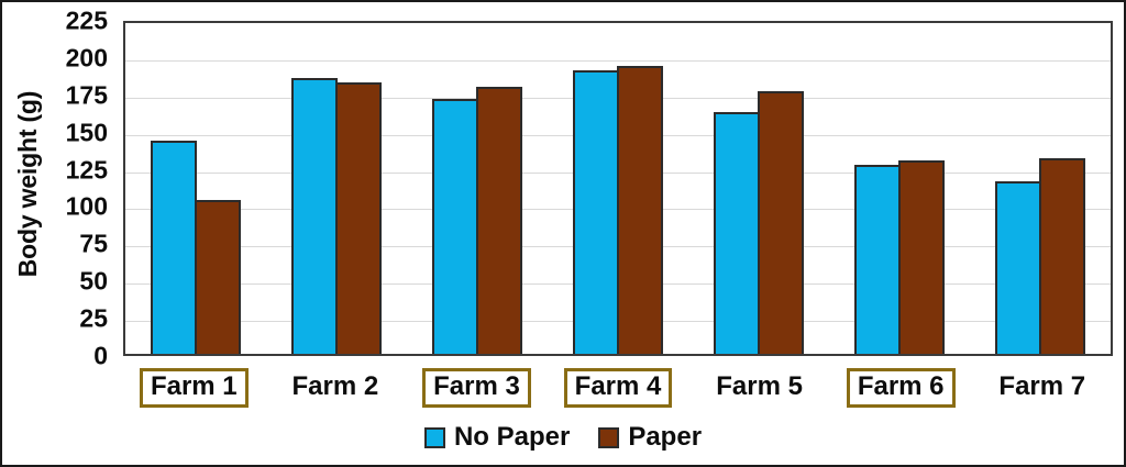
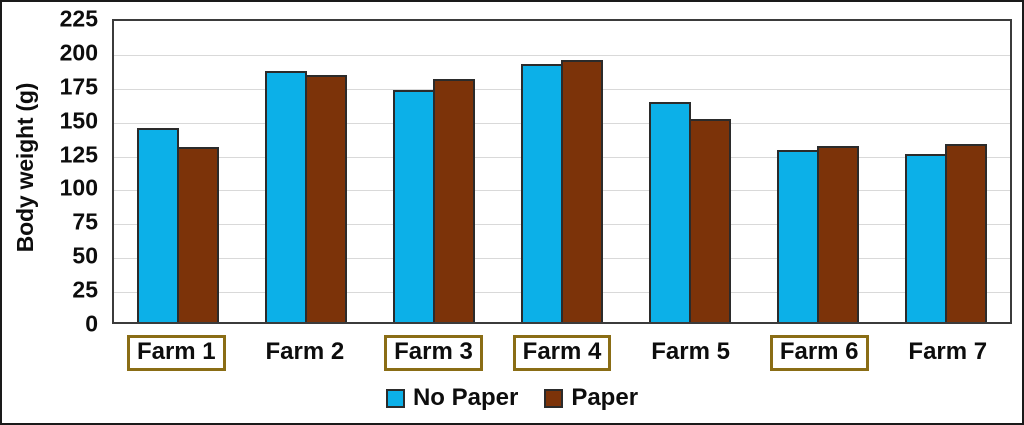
Paper/Farm 1: 103 -> 129
Paper/Farm 5: 176 -> 150
No Paper/Farm 7: 116 -> 124
